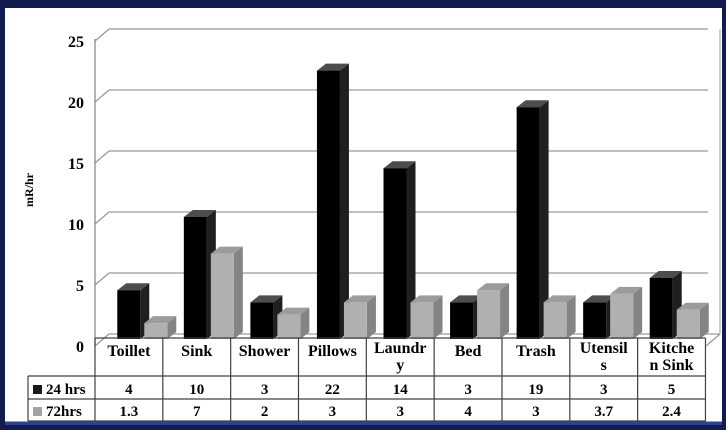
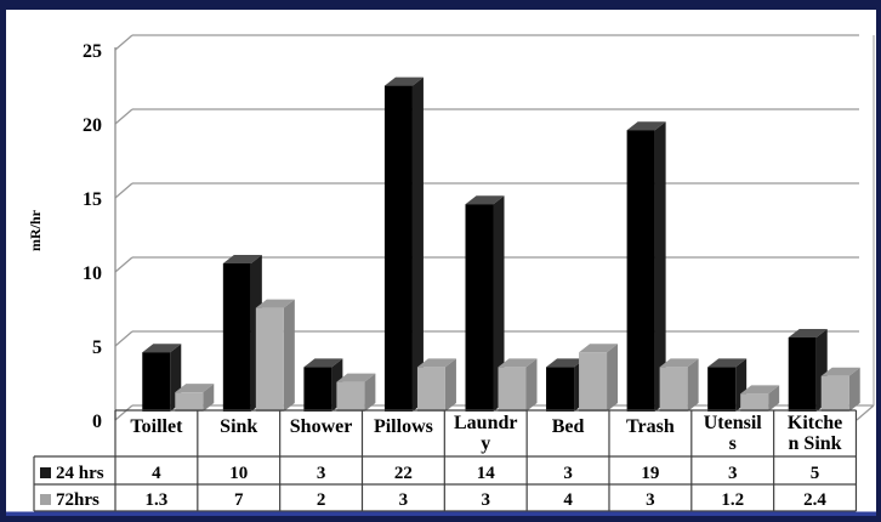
72hrs/Utensils: 3.7 -> 1.2
